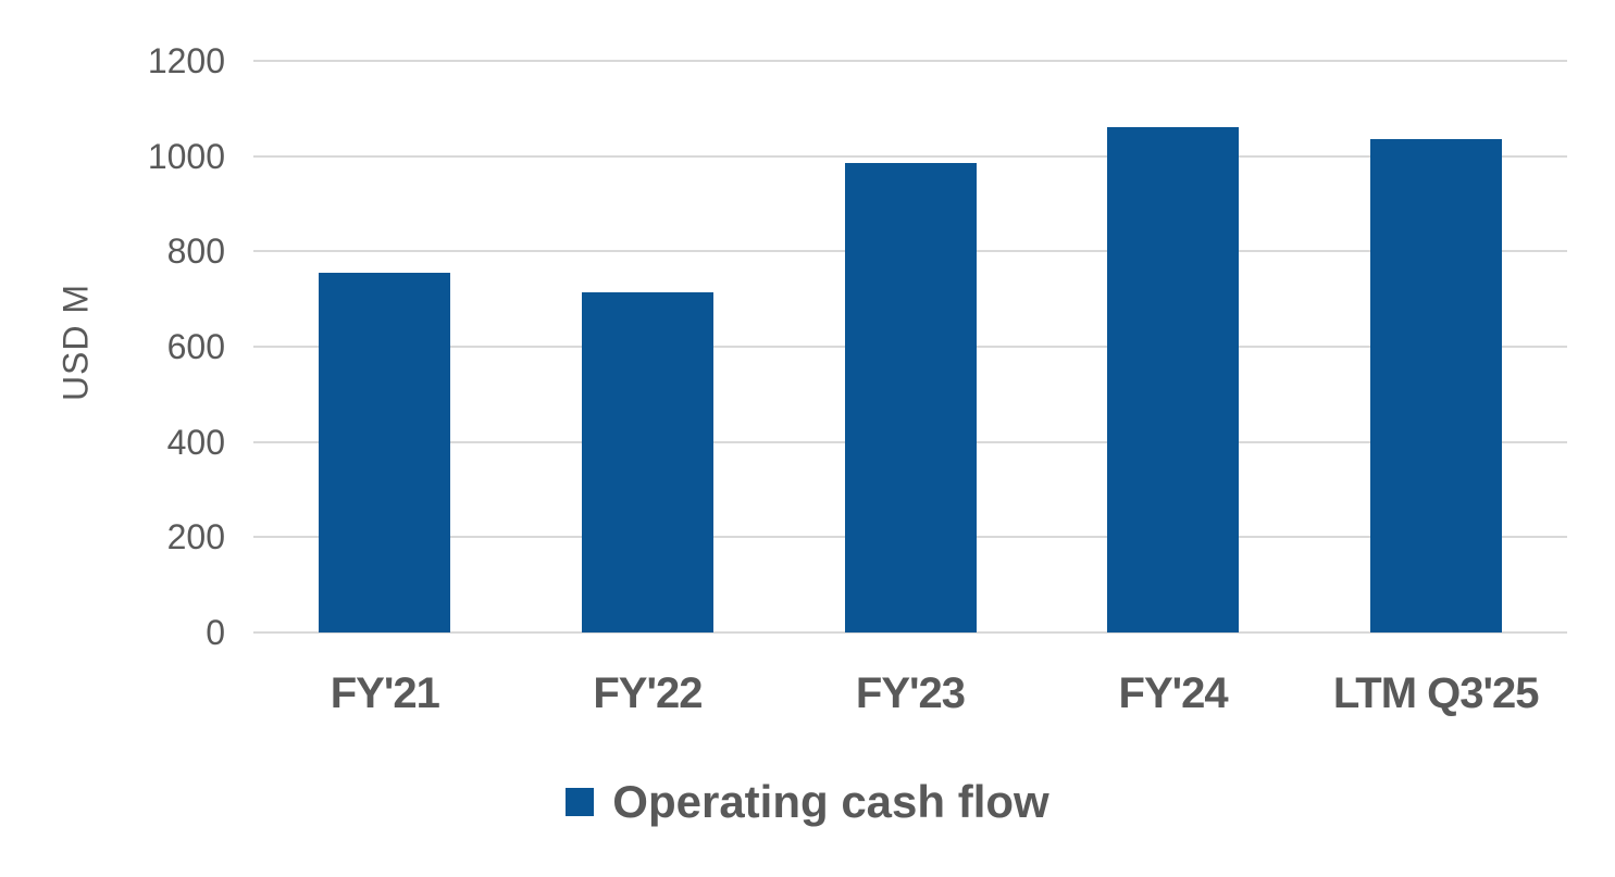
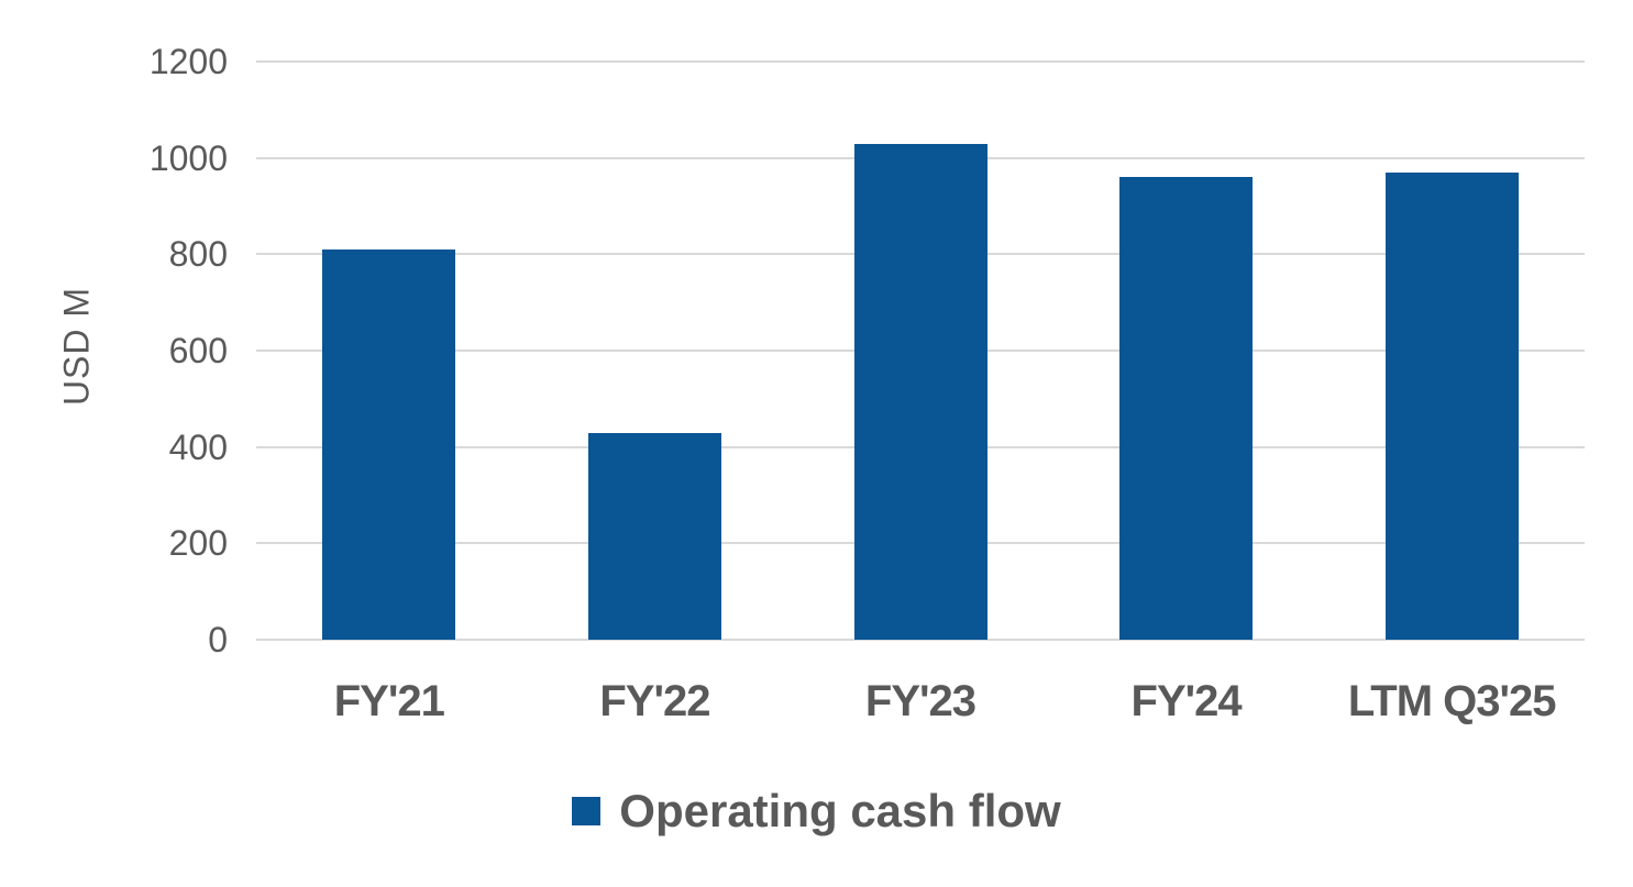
FY'21: 760 -> 810
FY'22: 720 -> 430
FY'23: 980 -> 1030
FY'24: 1060 -> 960
LTM Q3'25: 1040 -> 970
